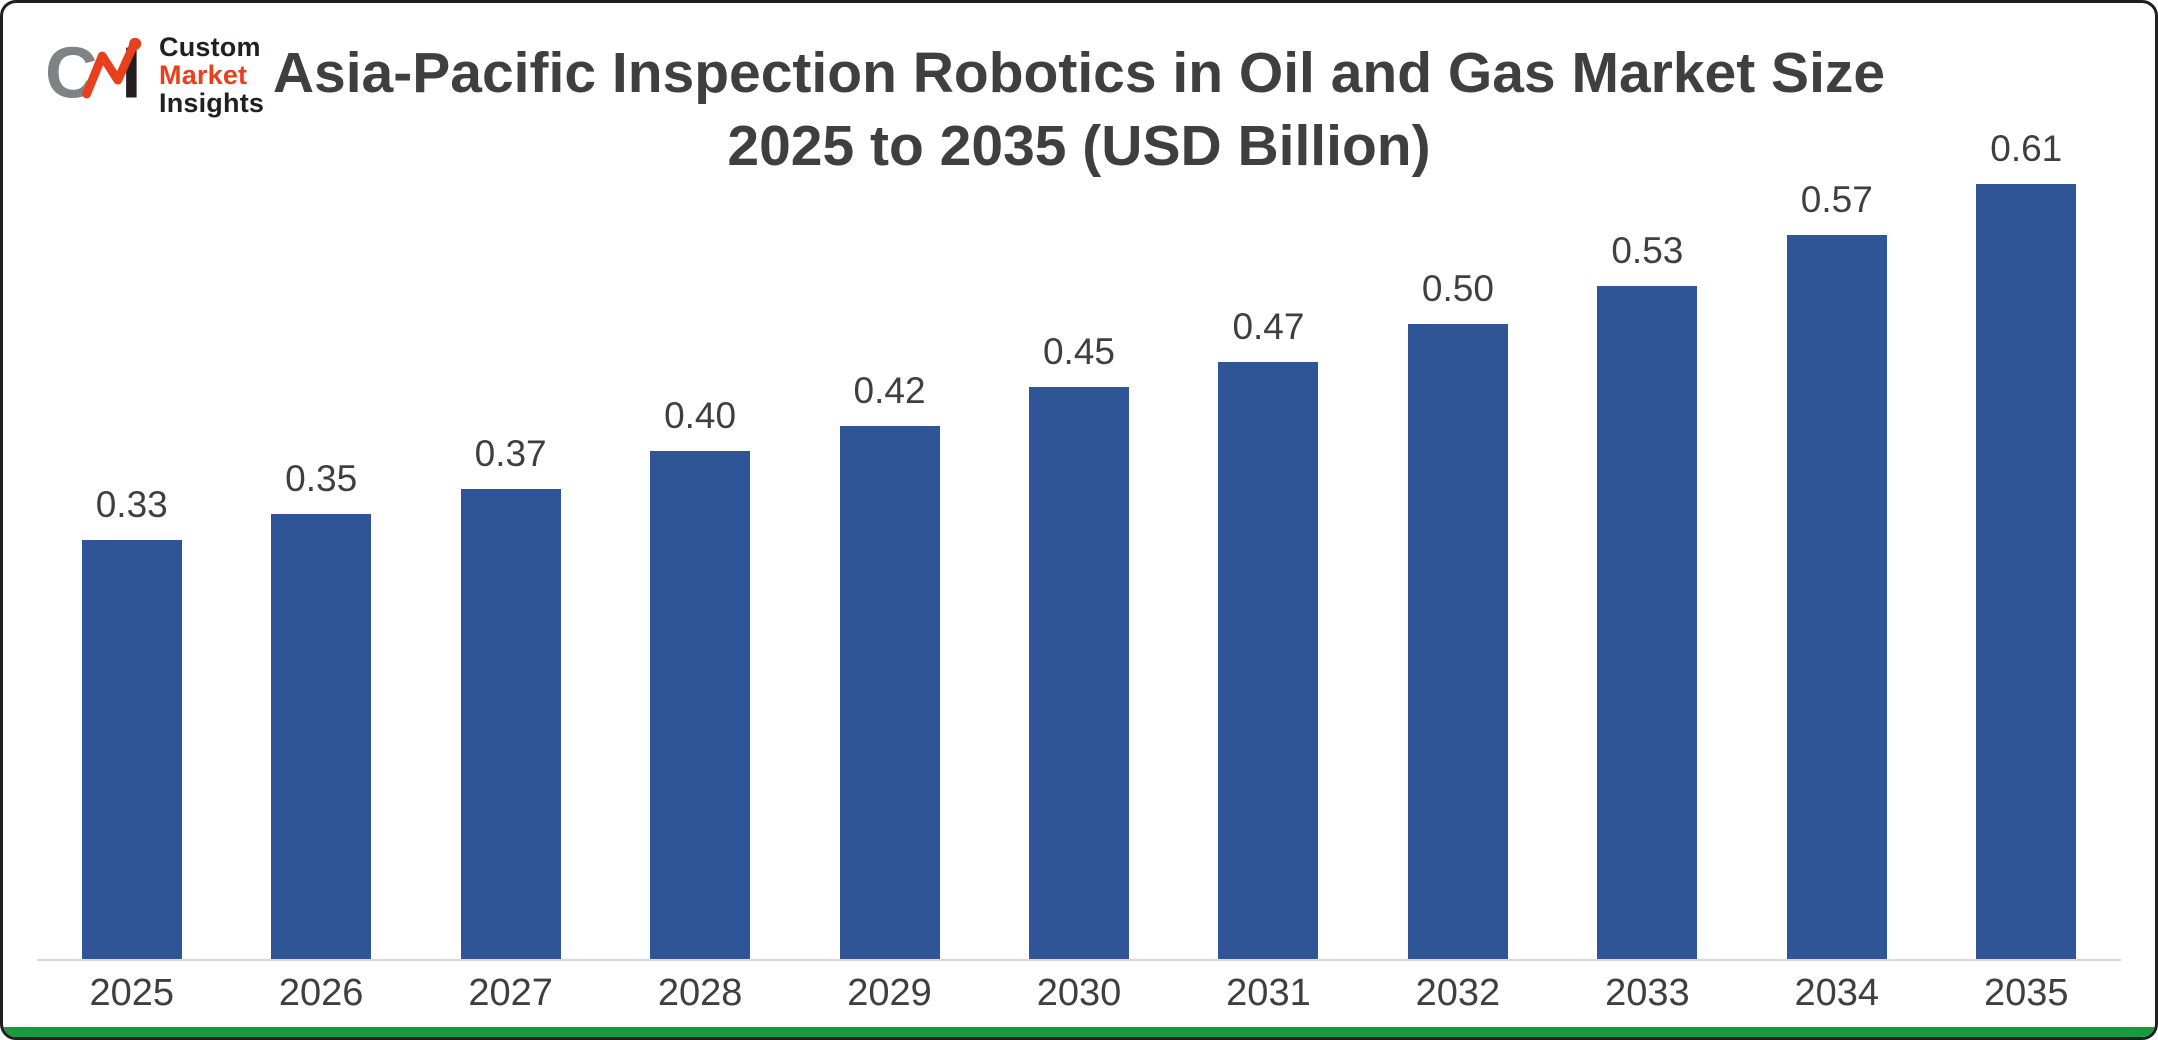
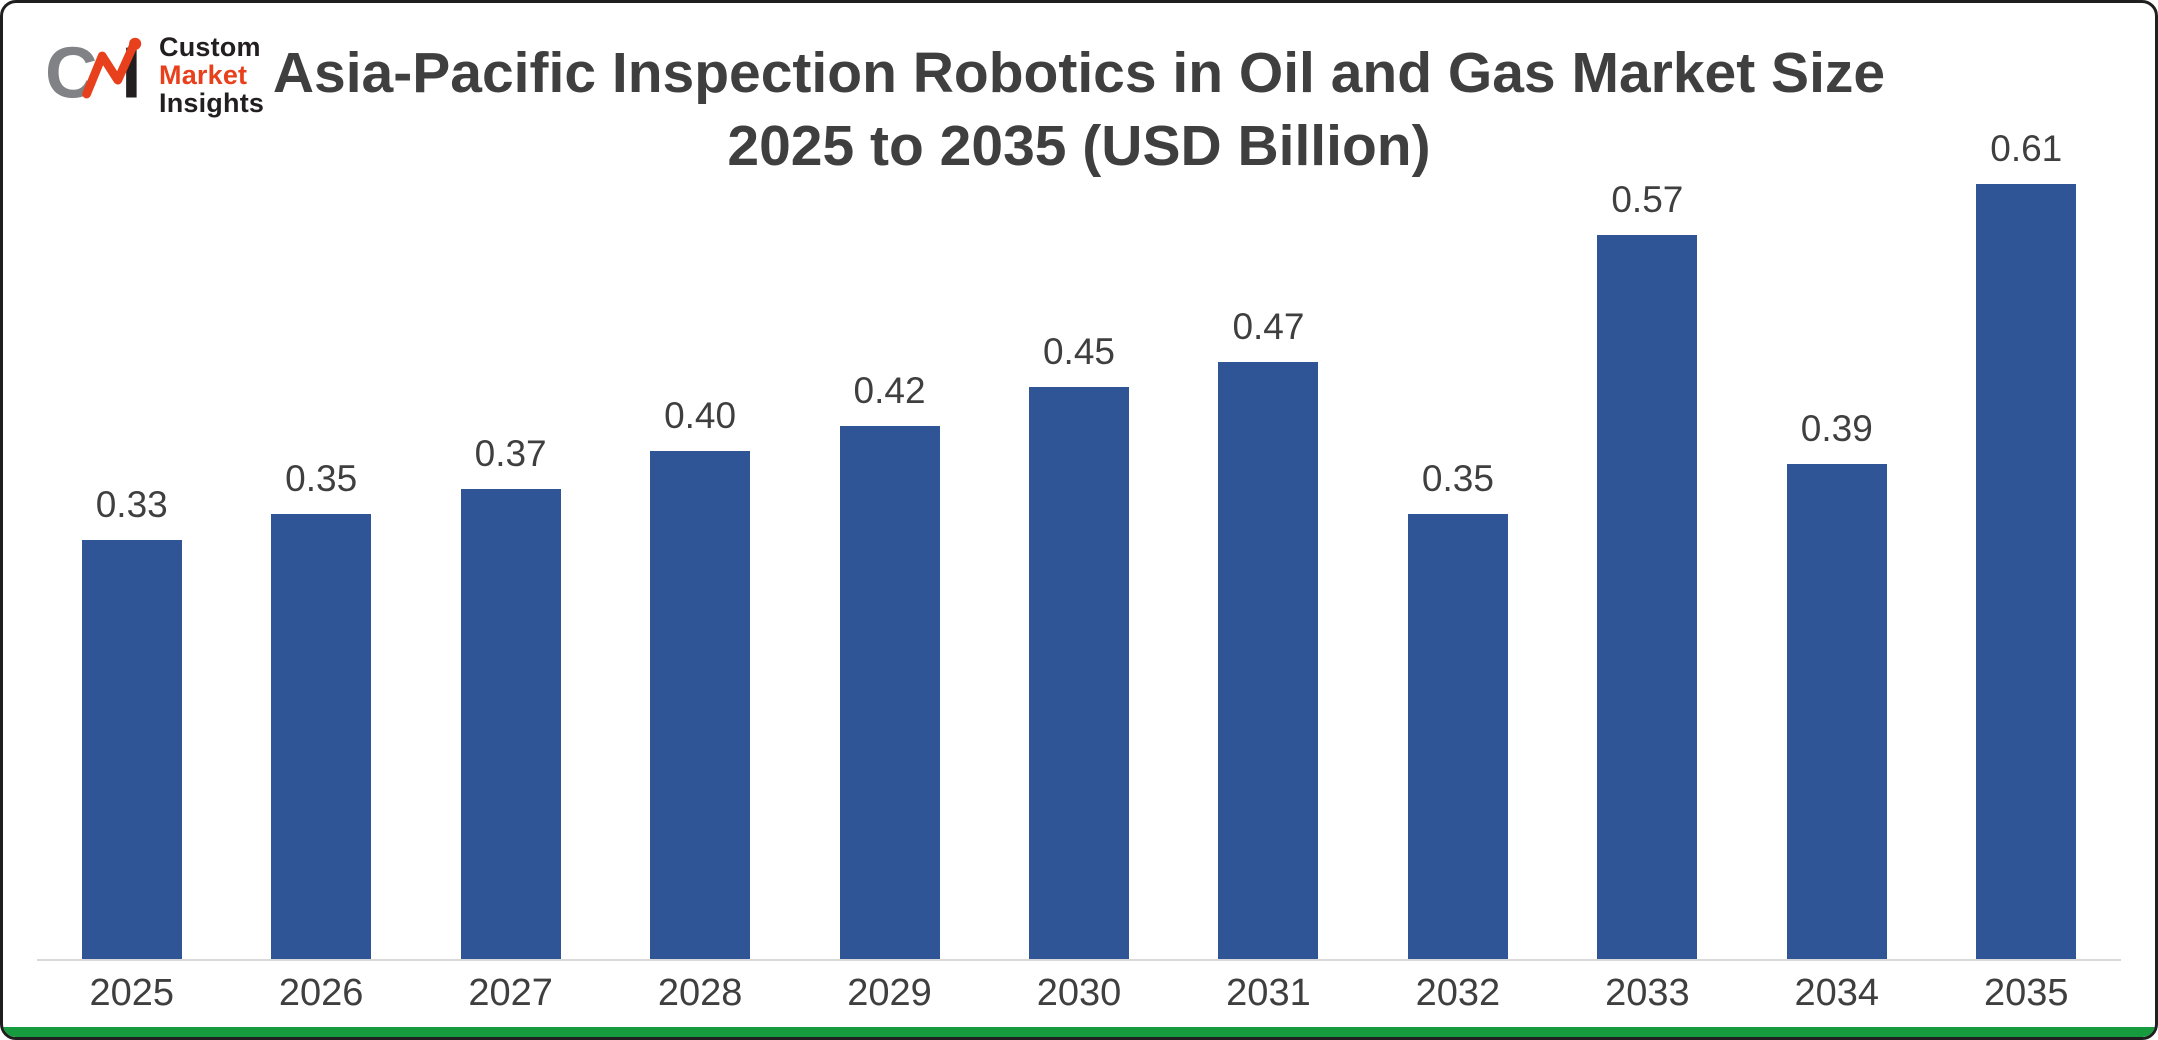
2032: 0.50 -> 0.35
2033: 0.53 -> 0.57
2034: 0.57 -> 0.39
